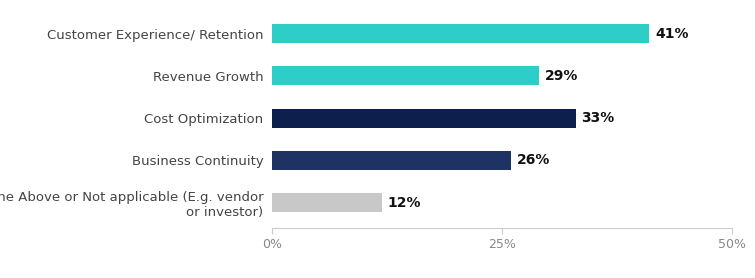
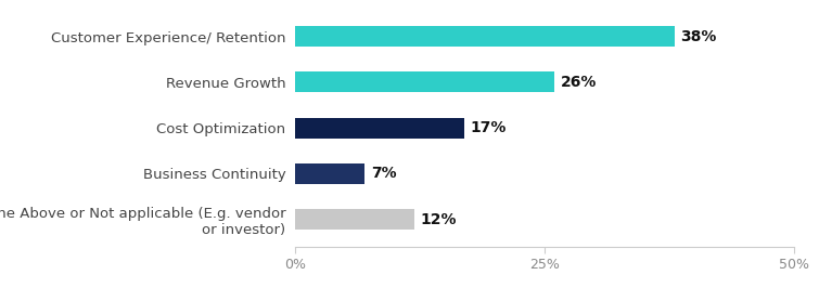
Customer Experience/ Retention: 41% -> 38%
Revenue Growth: 29% -> 26%
Cost Optimization: 33% -> 17%
Business Continuity: 26% -> 7%
